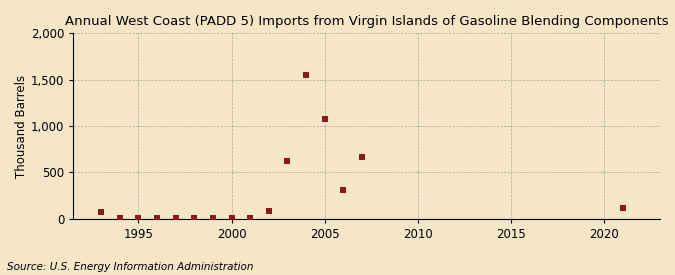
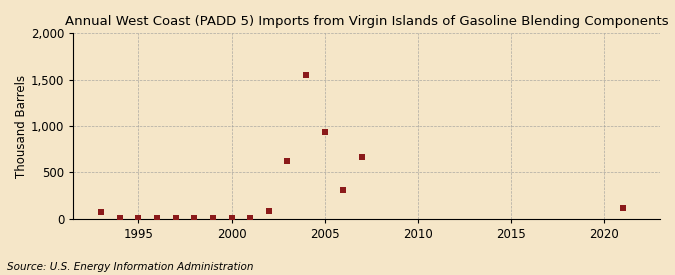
2005: 1,080 -> 940
